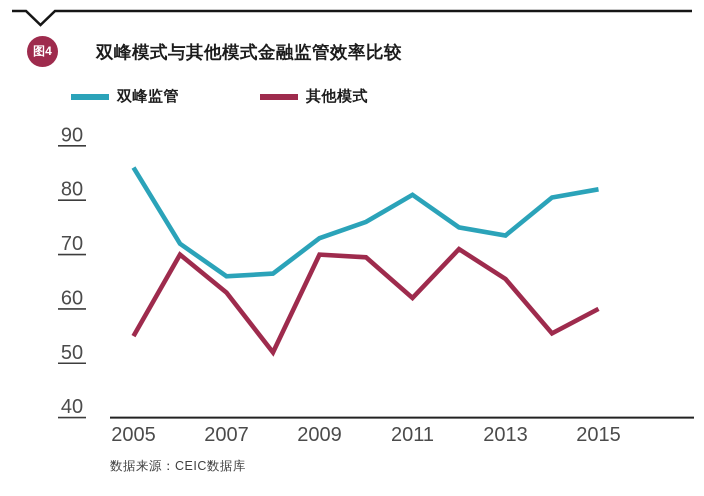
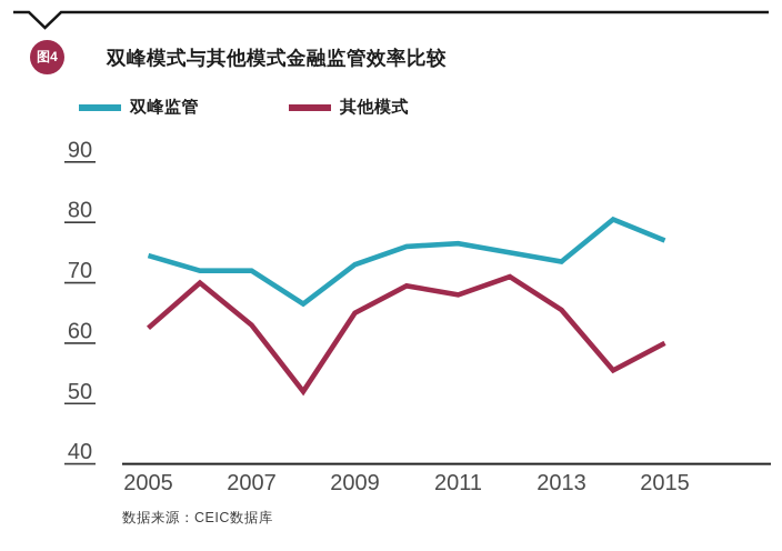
双峰监管/2005: 86 -> 74
其他模式/2005: 55 -> 62
双峰监管/2007: 66 -> 72
其他模式/2009: 70 -> 65
双峰监管/2011: 81 -> 76
其他模式/2011: 62 -> 68
双峰监管/2015: 82 -> 77
